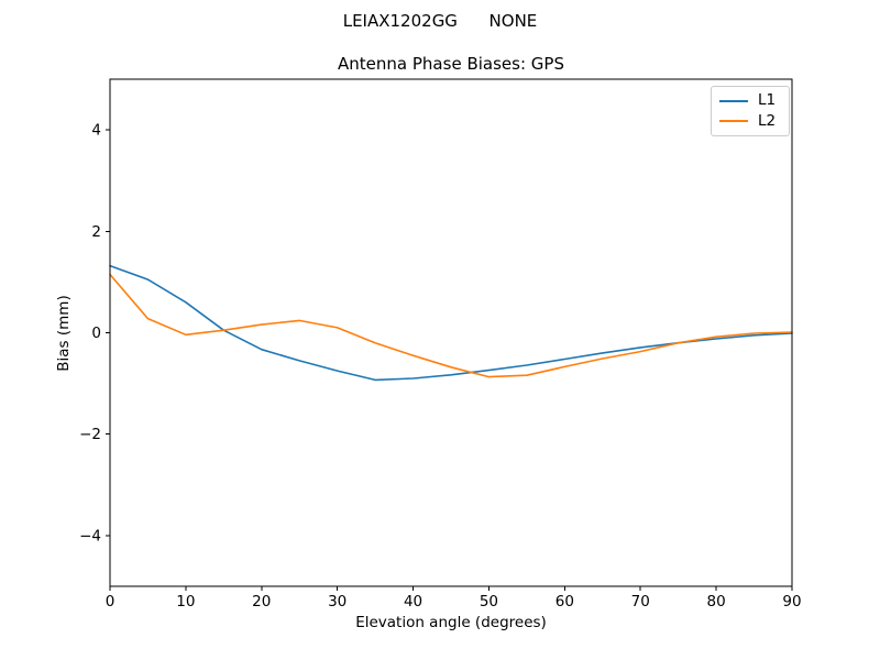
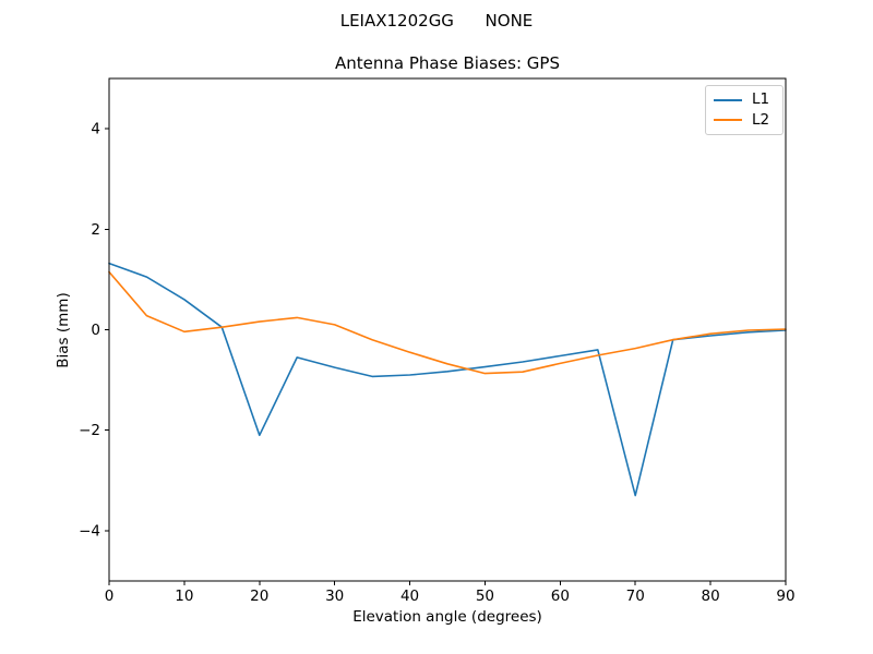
L1/20: -0.3 -> -2.1
L1/70: -0.3 -> -3.3
